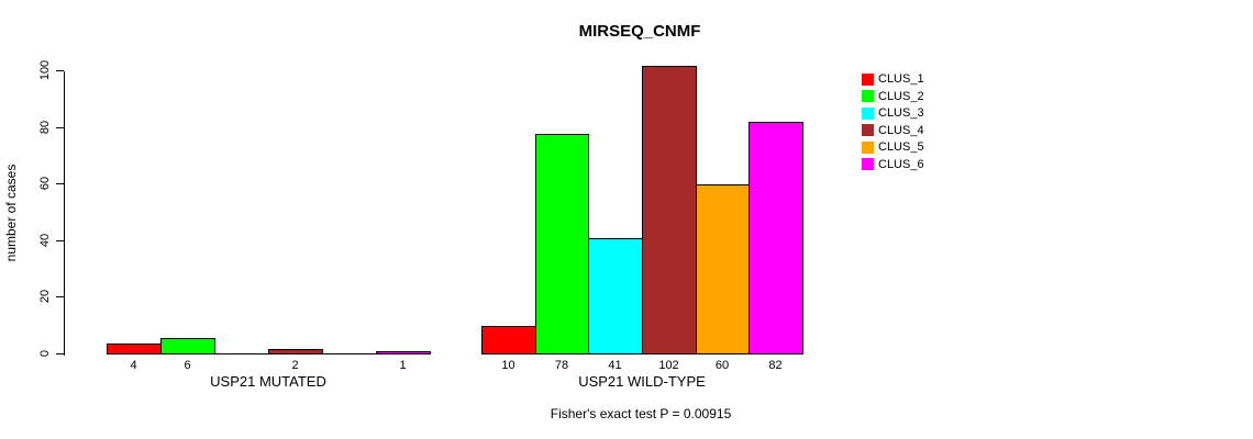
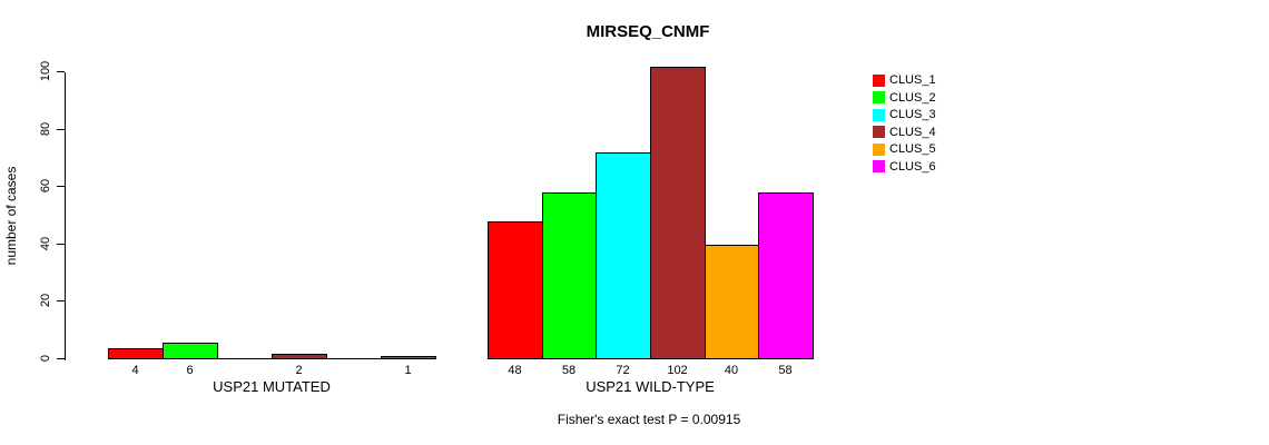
CLUS_1/USP21 WILD-TYPE: 10 -> 48
CLUS_2/USP21 WILD-TYPE: 78 -> 58
CLUS_3/USP21 WILD-TYPE: 41 -> 72
CLUS_5/USP21 WILD-TYPE: 60 -> 40
CLUS_6/USP21 WILD-TYPE: 82 -> 58
